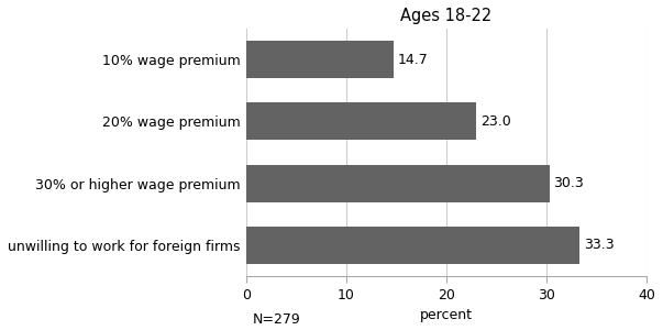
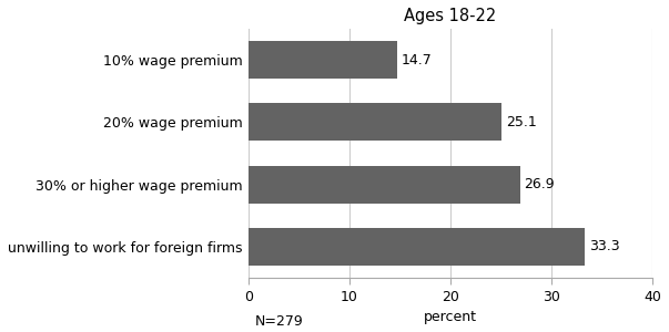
20% wage premium: 23.0 -> 25.1
30% or higher wage premium: 30.3 -> 26.9
